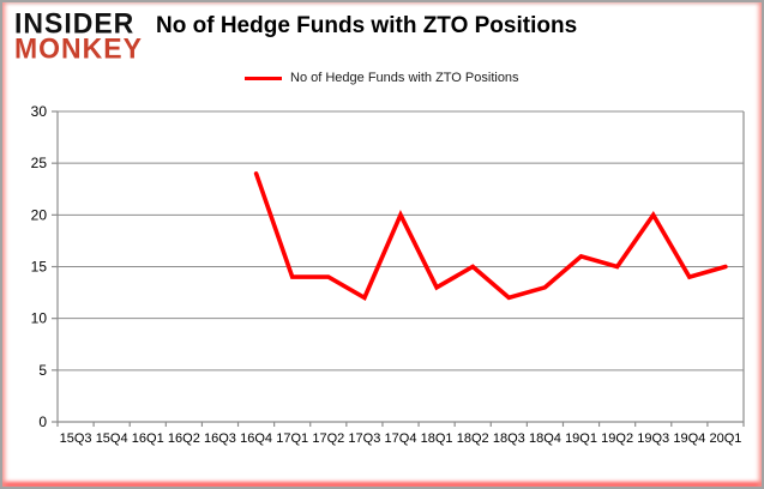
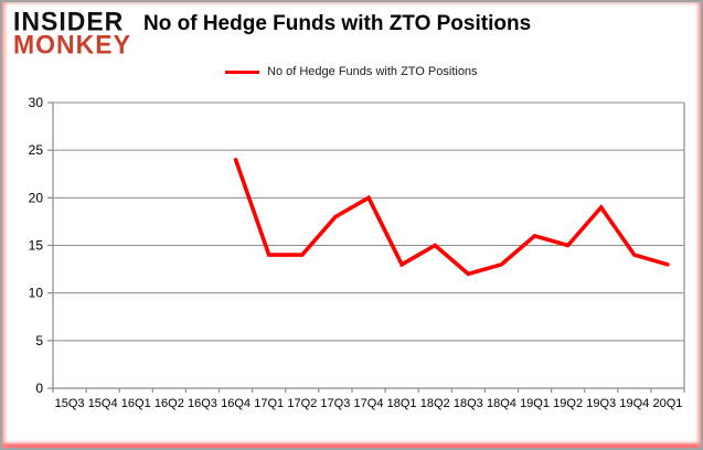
17Q3: 12 -> 18
19Q3: 20 -> 19
20Q1: 15 -> 13
